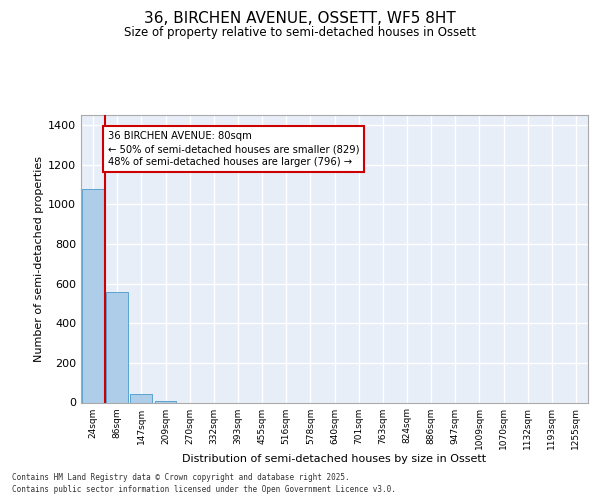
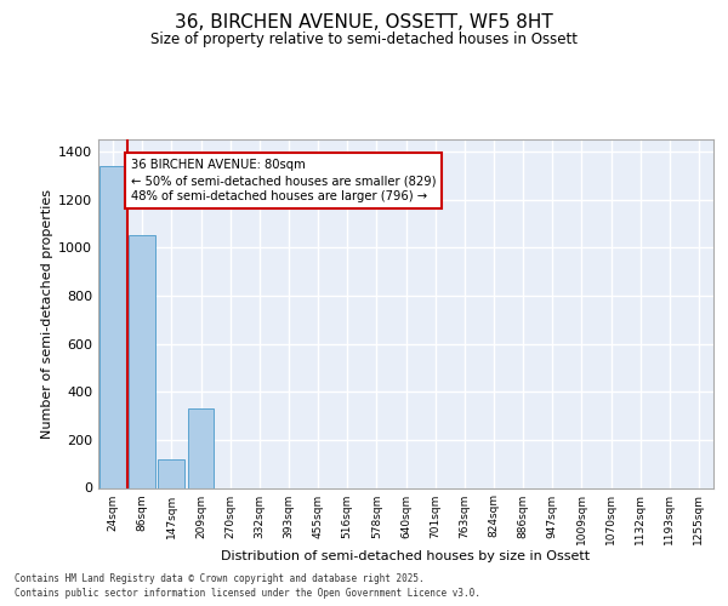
24sqm: 1080 -> 1340
86sqm: 560 -> 1050
147sqm: 40 -> 120
209sqm: 10 -> 330
